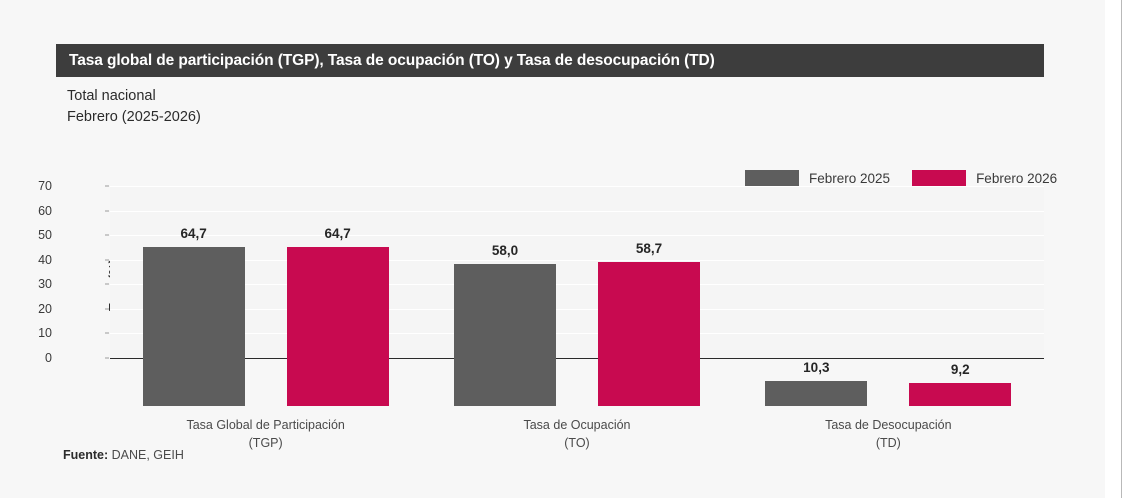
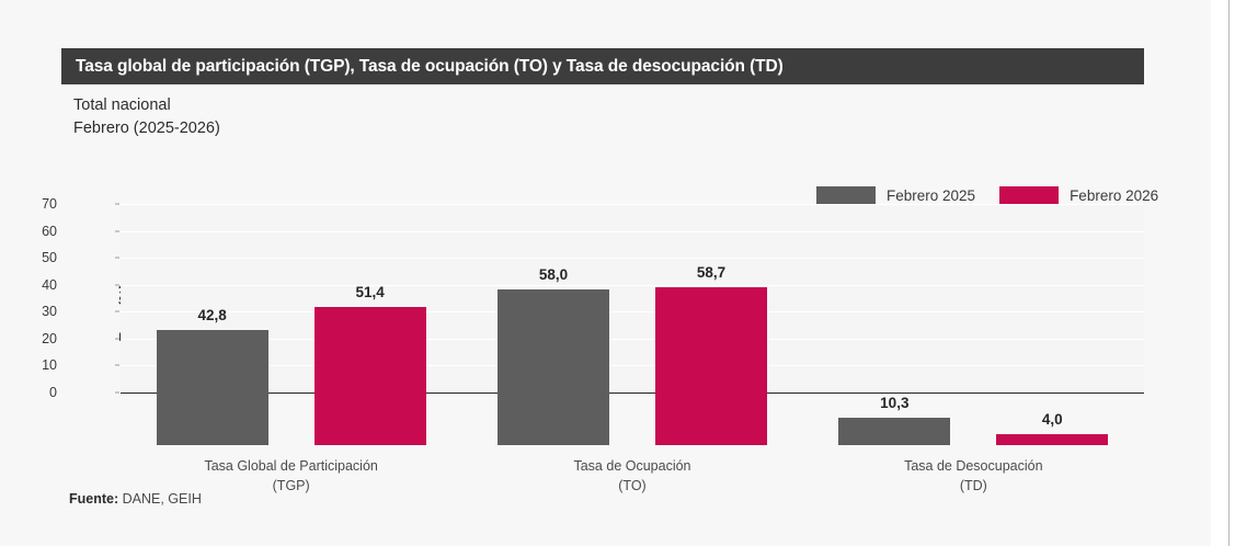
Febrero 2025/Tasa Global de Participación (TGP): 64,7 -> 42,8
Febrero 2026/Tasa Global de Participación (TGP): 64,7 -> 51,4
Febrero 2026/Tasa de Desocupación (TD): 9,2 -> 4,0
